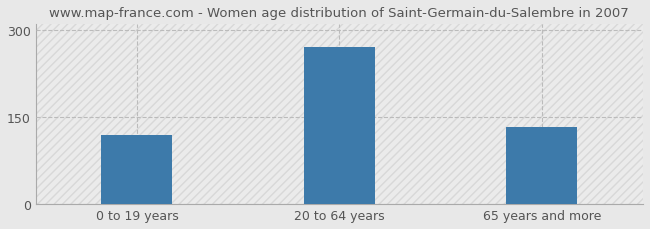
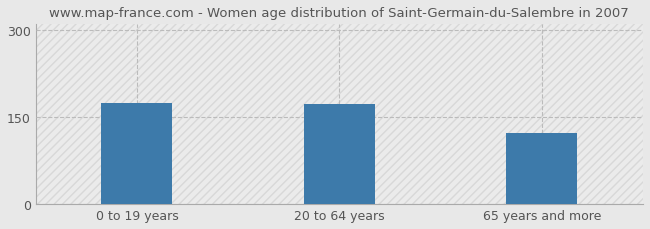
0 to 19 years: 120 -> 174
20 to 64 years: 270 -> 172
65 years and more: 133 -> 122
